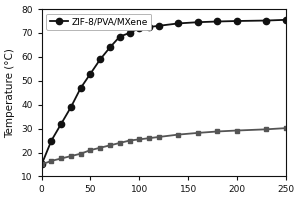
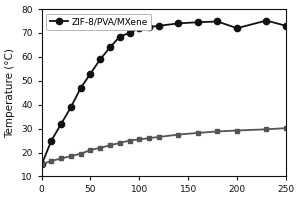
ZIF-8/PVA/MXene/200: 75.0 -> 72.0
ZIF-8/PVA/MXene/250: 75.5 -> 73.0
